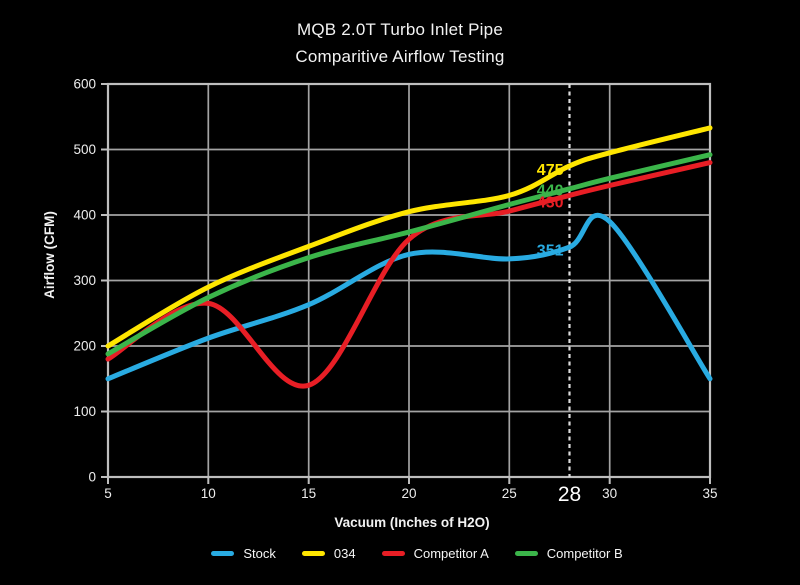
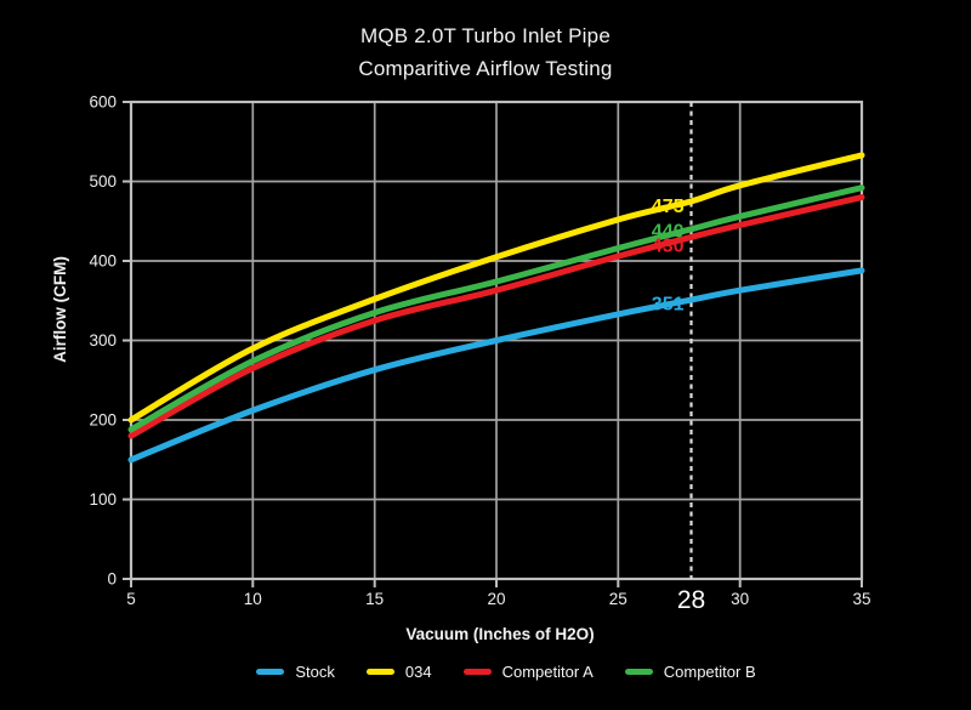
Competitor A/15: 140 -> 320
Stock/20: 340 -> 300
034/25: 430 -> 450
Stock/30: 390 -> 360
Stock/35: 150 -> 390
